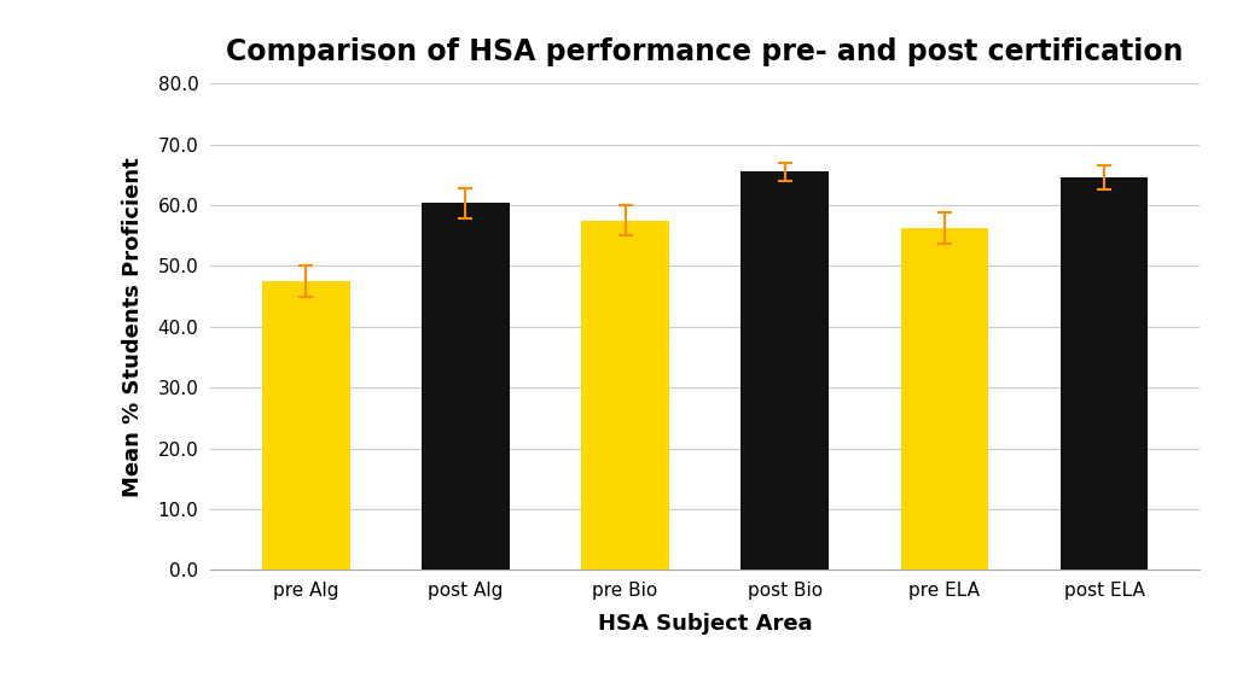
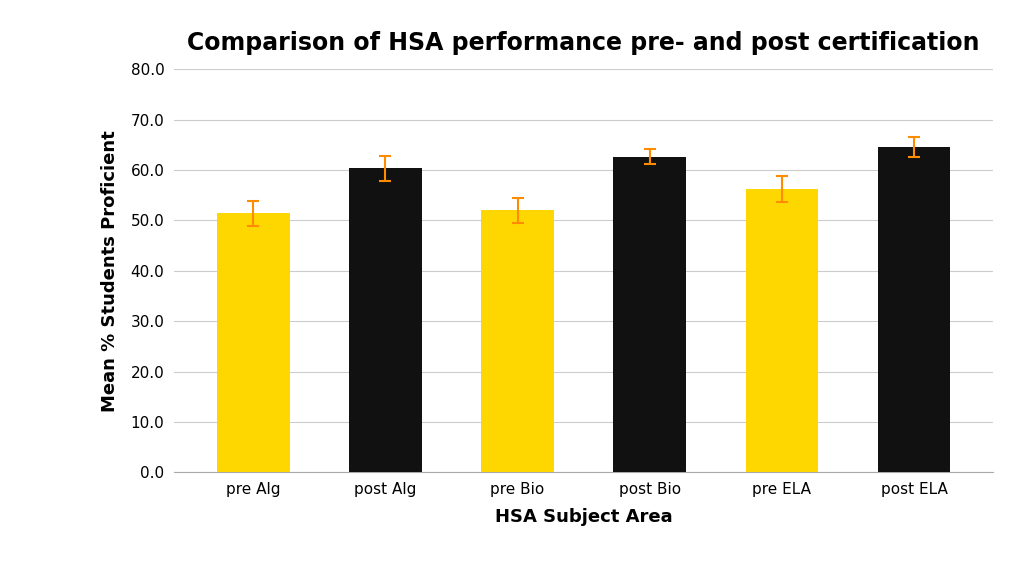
pre Alg: 47.5 -> 51.4
pre Bio: 57.5 -> 52.0
post Bio: 65.5 -> 62.6
